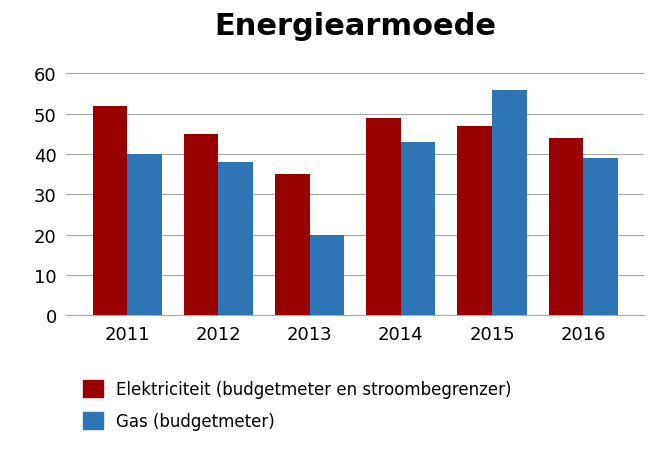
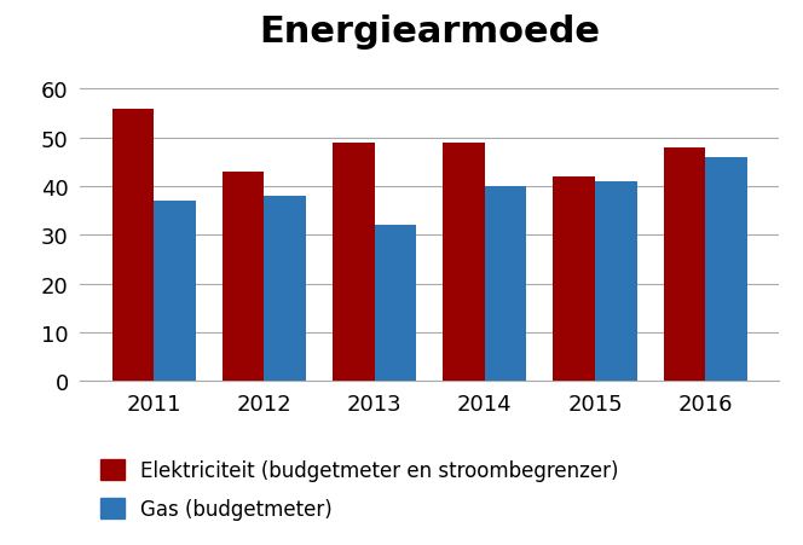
Elektriciteit (budgetmeter en stroombegrenzer)/2011: 52 -> 56
Gas (budgetmeter)/2011: 40 -> 37
Elektriciteit (budgetmeter en stroombegrenzer)/2012: 45 -> 43
Elektriciteit (budgetmeter en stroombegrenzer)/2013: 35 -> 49
Gas (budgetmeter)/2013: 20 -> 32
Gas (budgetmeter)/2014: 43 -> 40
Elektriciteit (budgetmeter en stroombegrenzer)/2015: 47 -> 42
Gas (budgetmeter)/2015: 56 -> 41
Elektriciteit (budgetmeter en stroombegrenzer)/2016: 44 -> 48
Gas (budgetmeter)/2016: 39 -> 46
